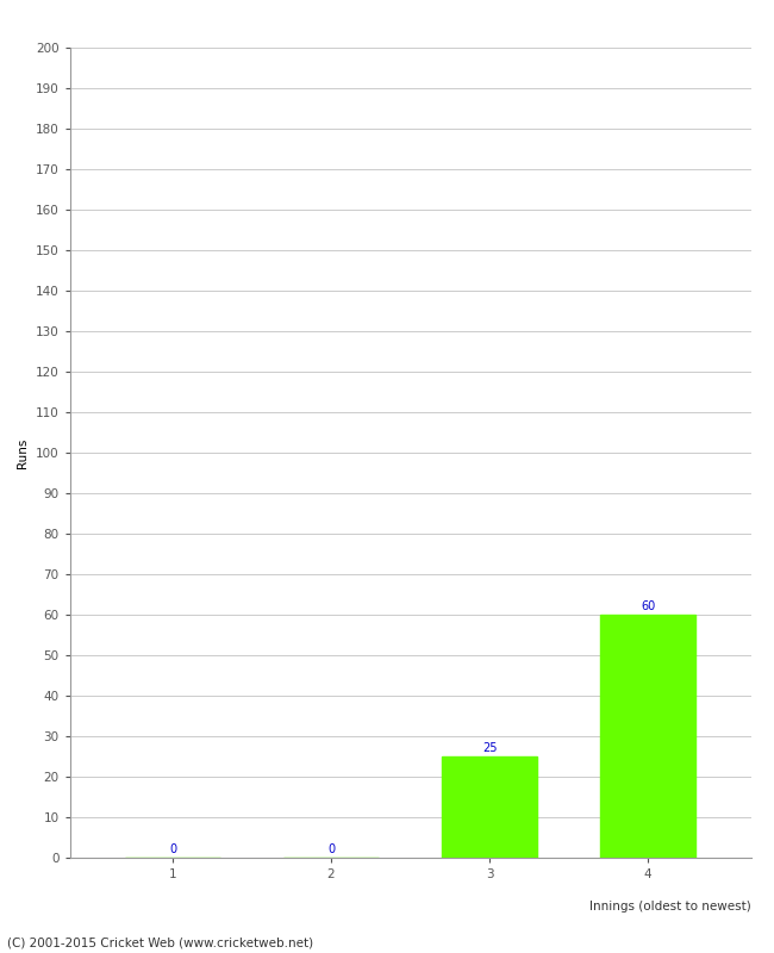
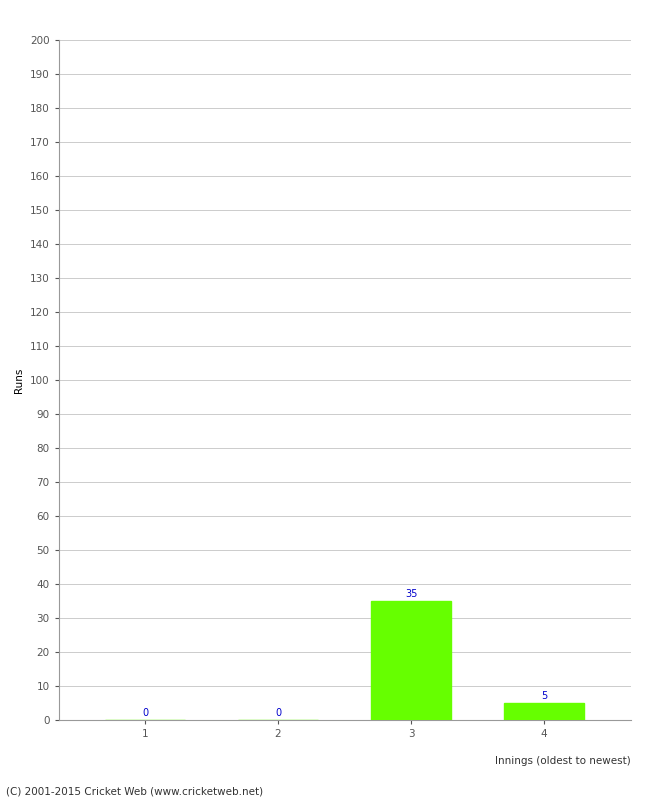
3: 25 -> 35
4: 60 -> 5
